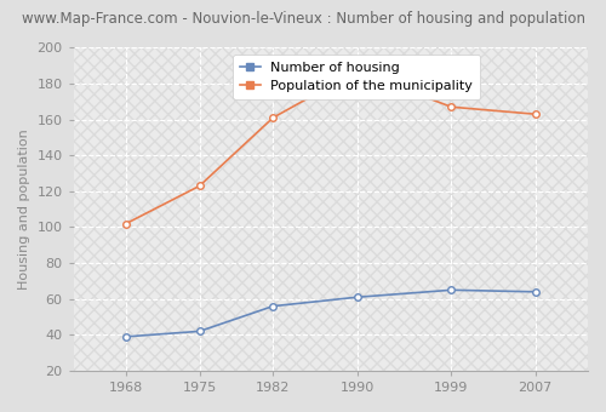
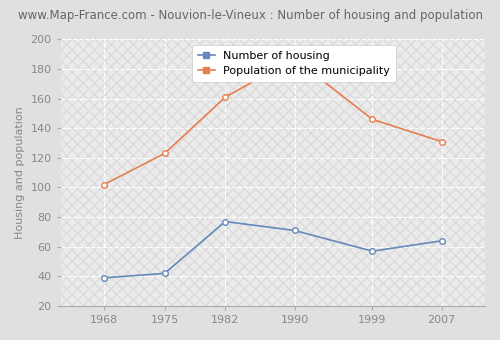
Number of housing/1982: 56 -> 77
Number of housing/1990: 61 -> 71
Number of housing/1999: 65 -> 57
Population of the municipality/1999: 167 -> 146
Population of the municipality/2007: 163 -> 131
